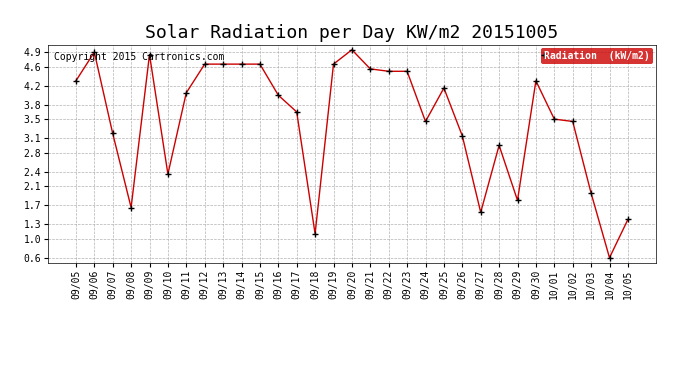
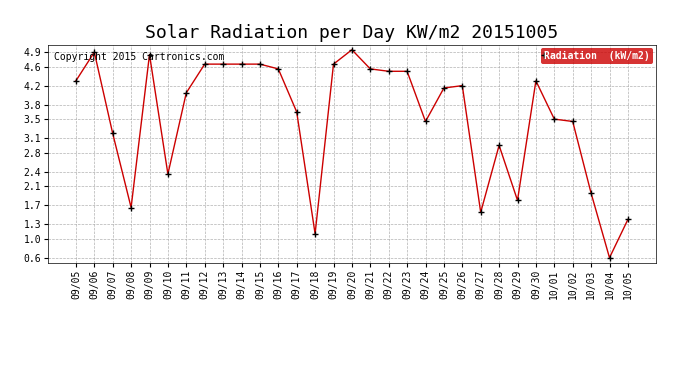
09/16: 4.00 -> 4.55
09/26: 3.15 -> 4.20
